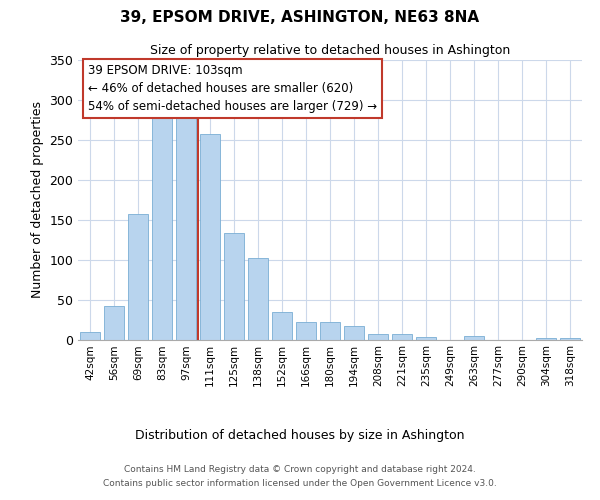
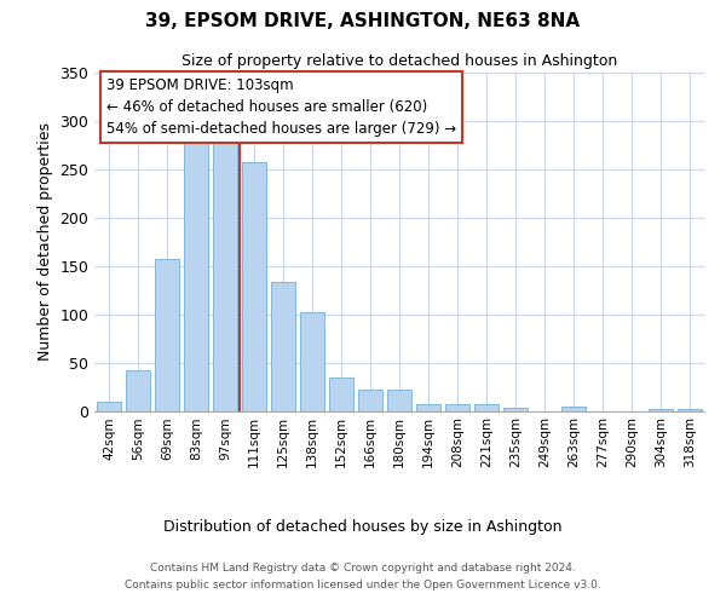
194sqm: 18 -> 7
